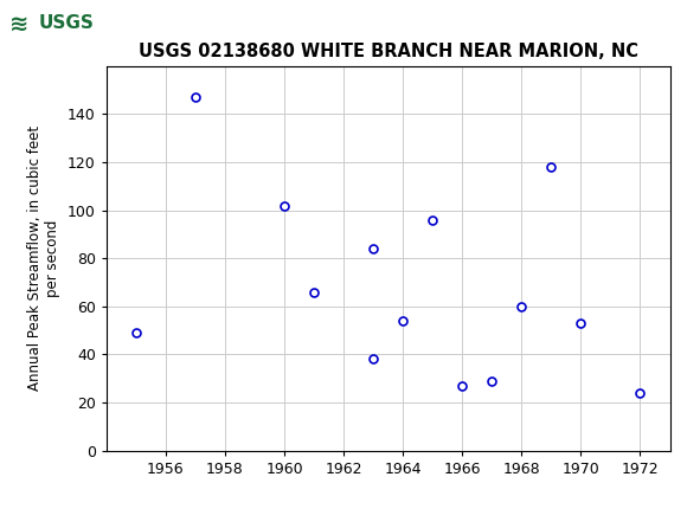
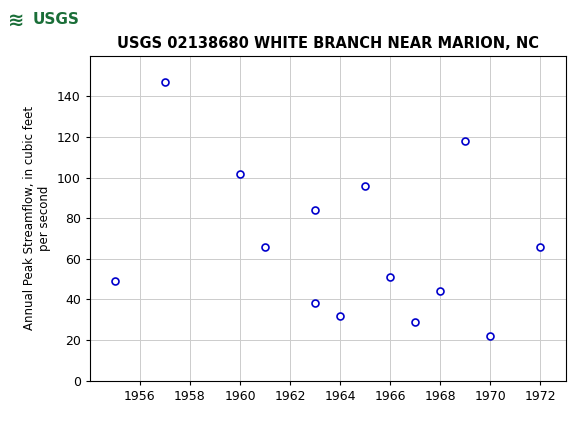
1964: 54 -> 32
1966: 27 -> 51
1968: 60 -> 44
1970: 53 -> 22
1972: 24 -> 66
